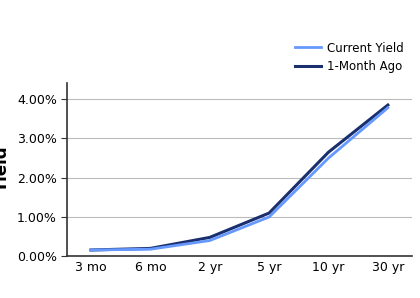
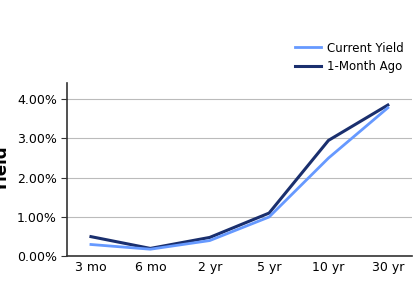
Current Yield/3 mo: 0.16% -> 0.30%
1-Month Ago/3 mo: 0.16% -> 0.50%
1-Month Ago/10 yr: 2.65% -> 2.95%
